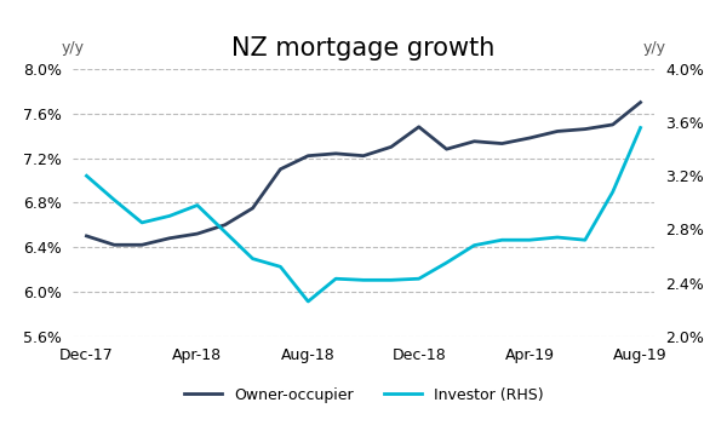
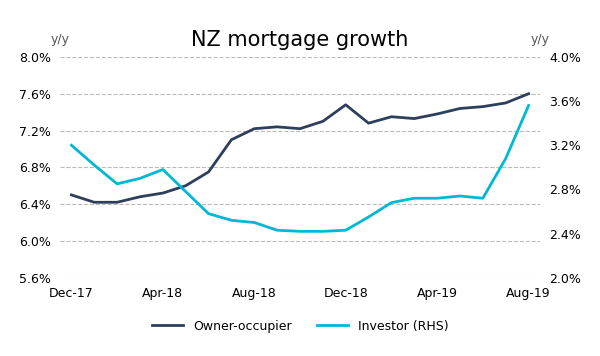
Investor (RHS)/Aug-18: 2.26% -> 2.50%
Owner-occupier/Aug-19: 7.70% -> 7.60%
